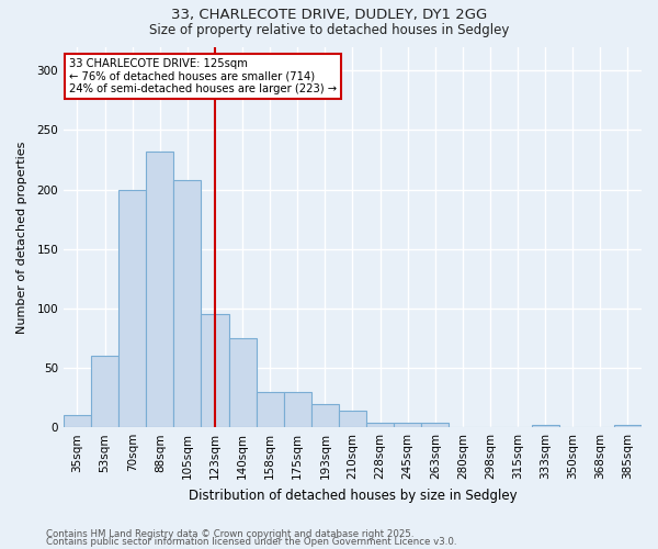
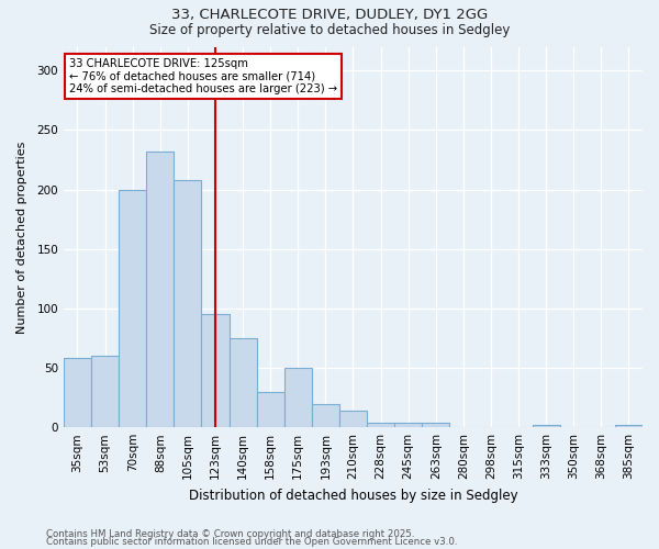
35sqm: 10 -> 58
175sqm: 30 -> 50
